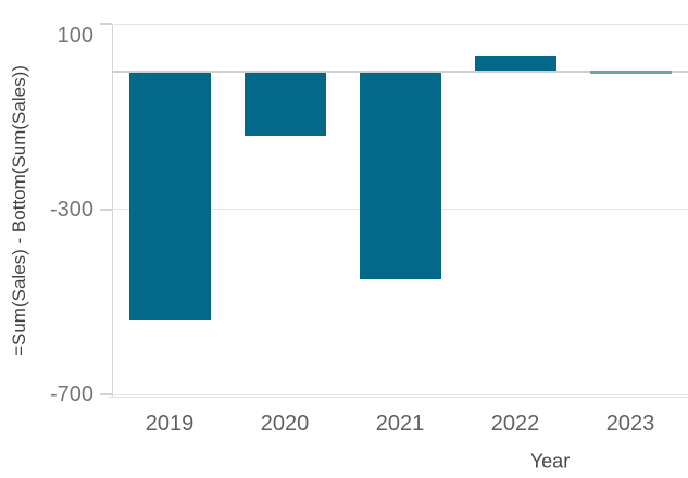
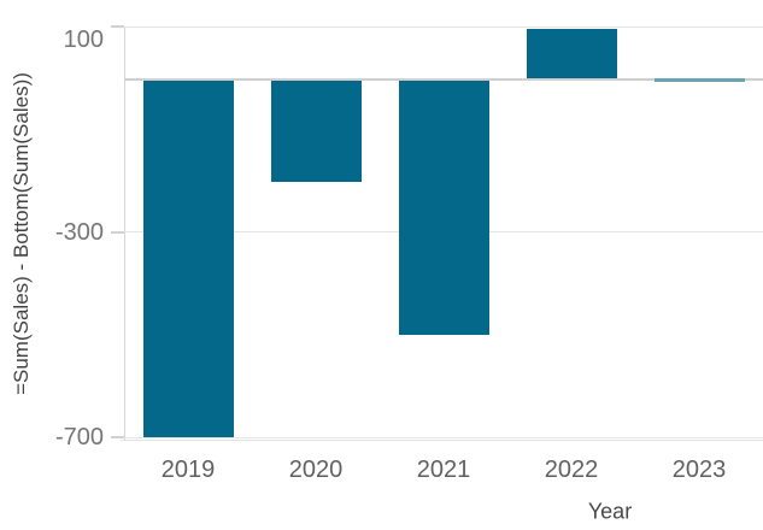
2019: -540 -> -700
2020: -140 -> -200
2021: -450 -> -500
2022: 30 -> 100
